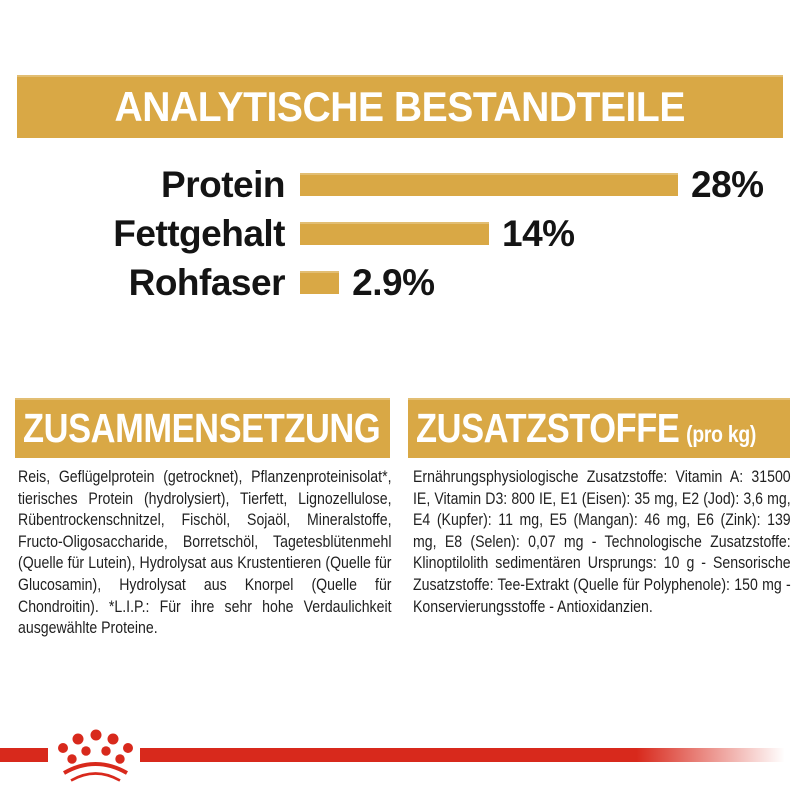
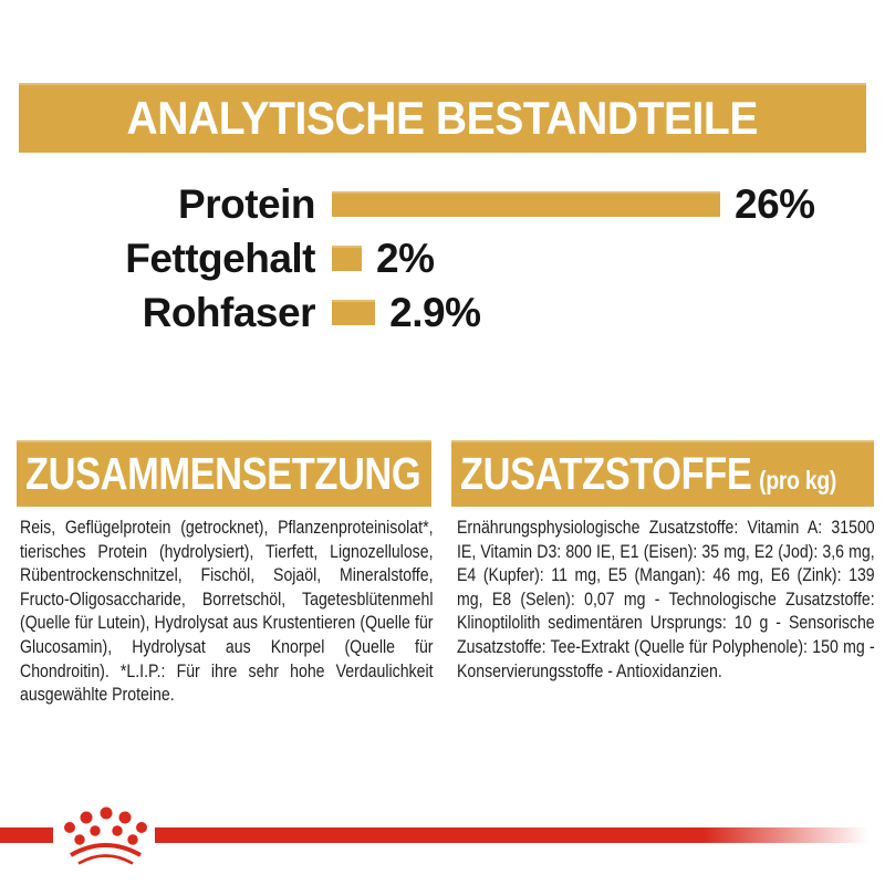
Protein: 28% -> 26%
Fettgehalt: 14% -> 2%
